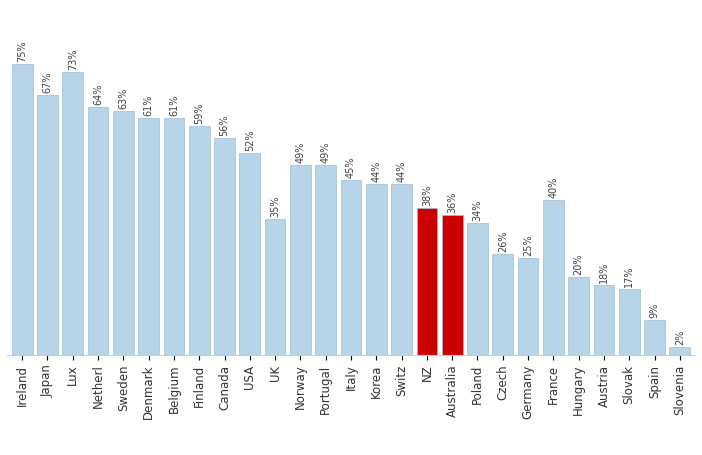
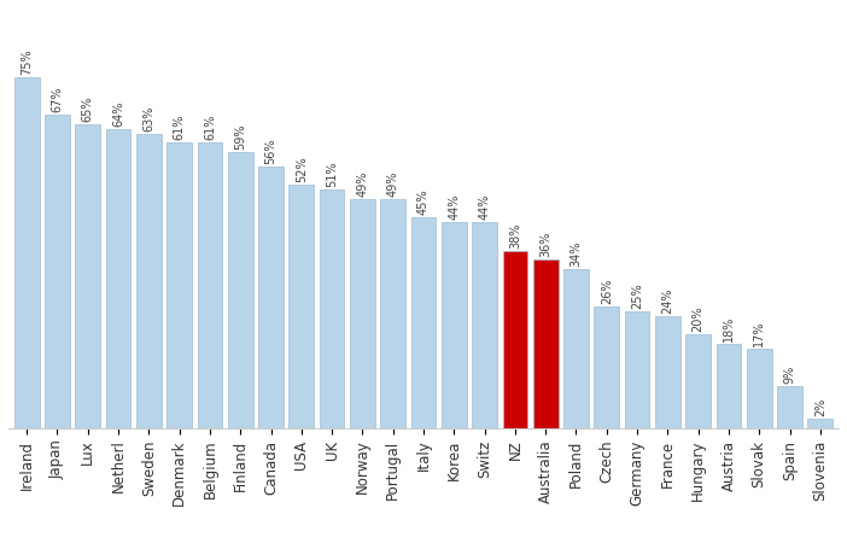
Lux: 73% -> 65%
UK: 35% -> 51%
France: 40% -> 24%
